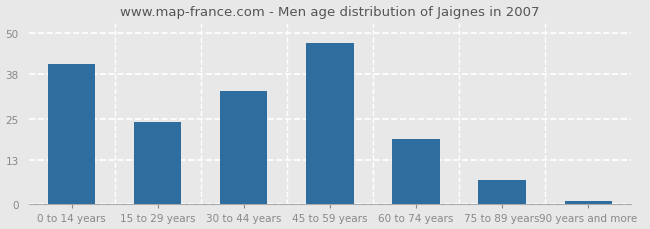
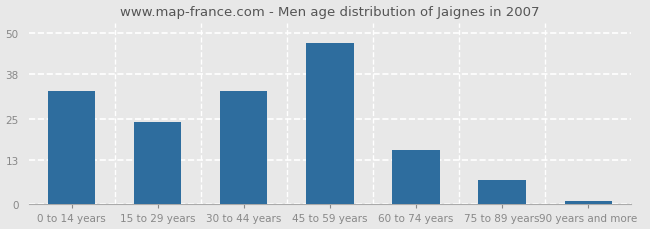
0 to 14 years: 41 -> 33
60 to 74 years: 19 -> 16
